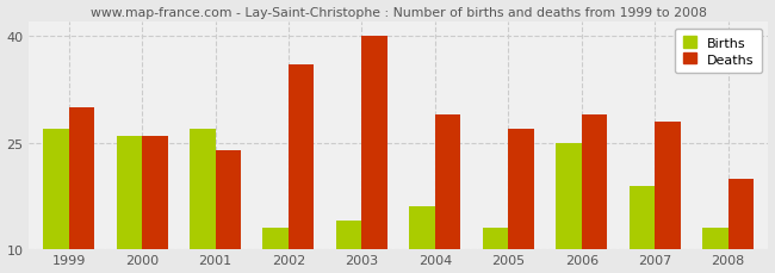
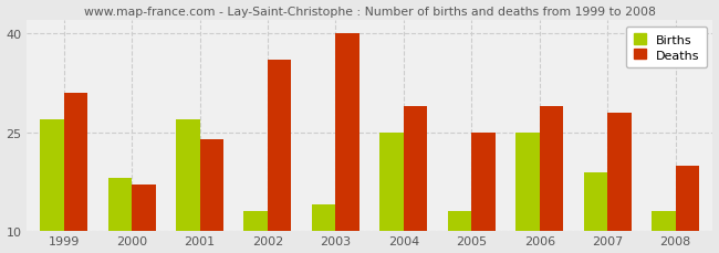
Deaths/1999: 30 -> 31
Births/2000: 26 -> 18
Deaths/2000: 26 -> 17
Births/2004: 16 -> 25
Deaths/2005: 27 -> 25
